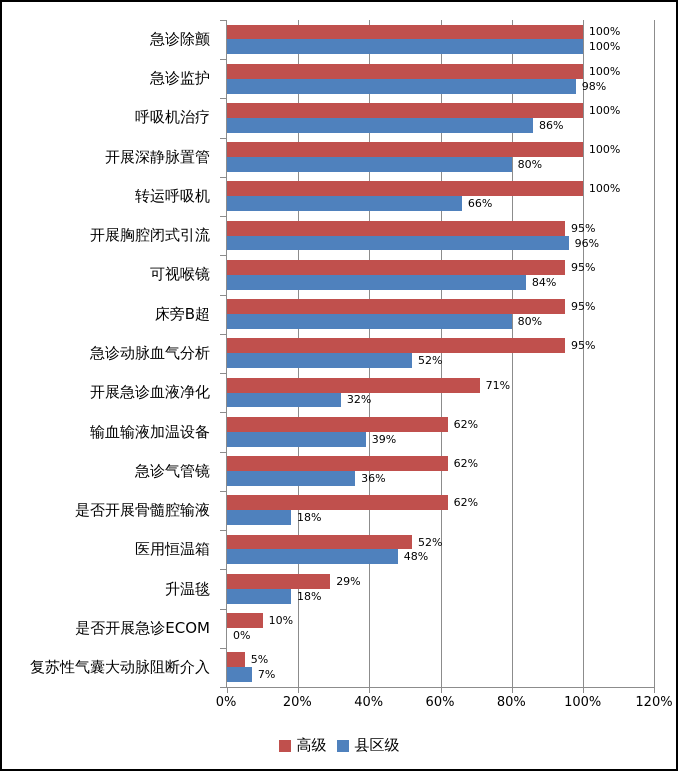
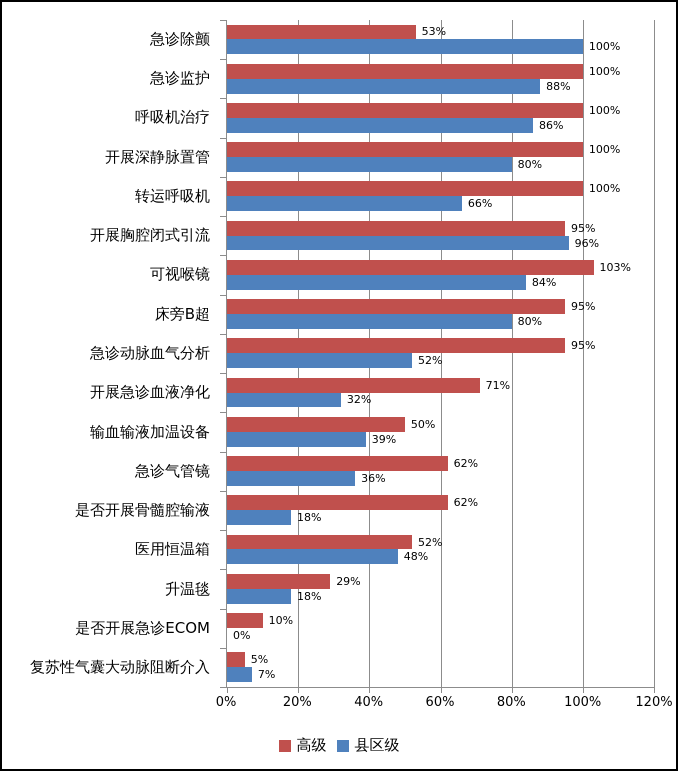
高级/急诊除颤: 100% -> 53%
县区级/急诊监护: 98% -> 88%
高级/可视喉镜: 95% -> 103%
高级/输血输液加温设备: 62% -> 50%
